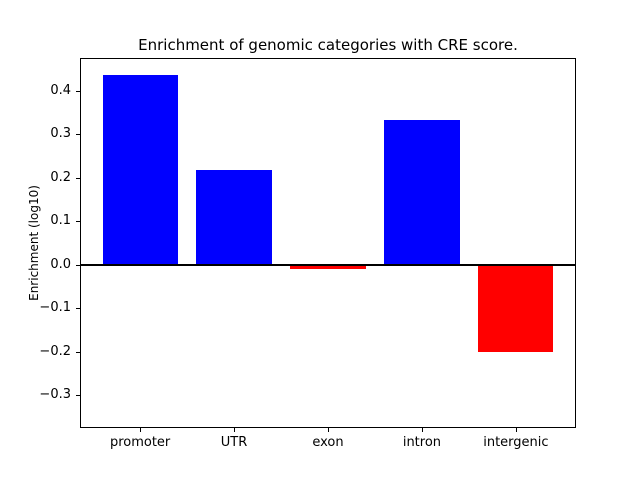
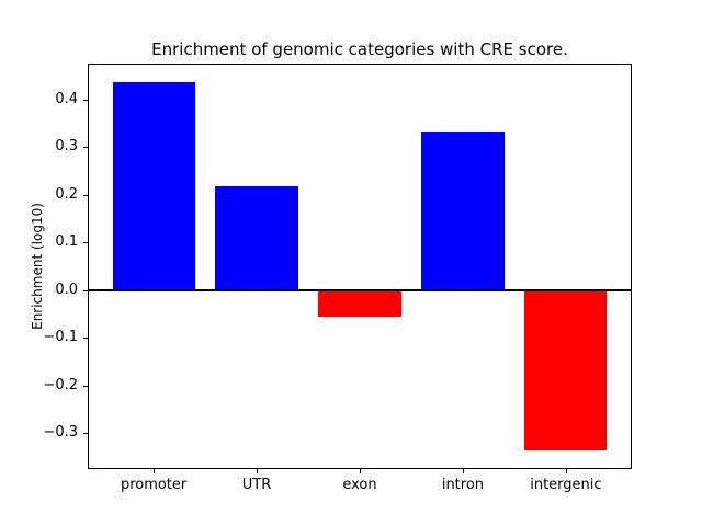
exon: -0.01 -> -0.06
intergenic: -0.20 -> -0.34
